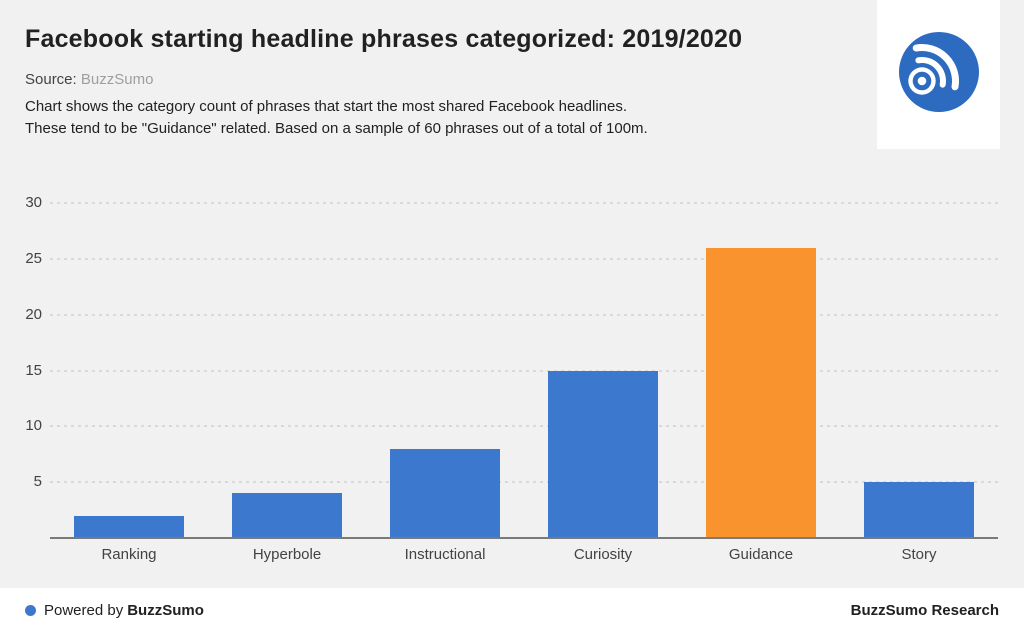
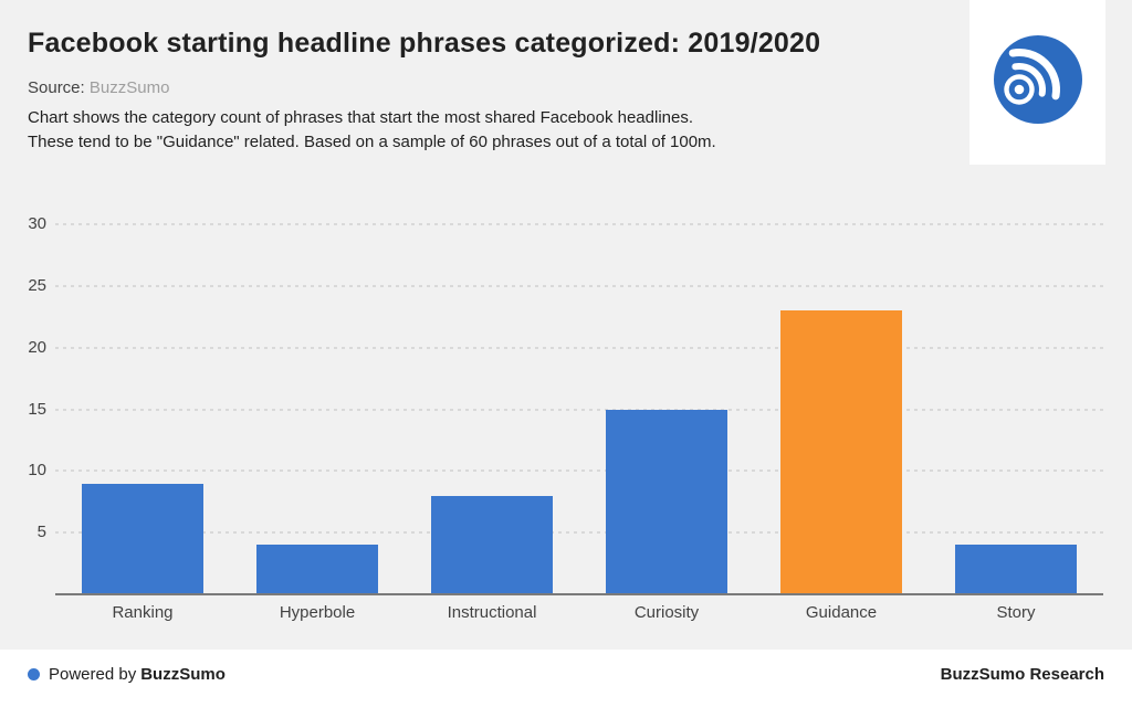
Ranking: 2 -> 9
Guidance: 26 -> 23
Story: 5 -> 4
